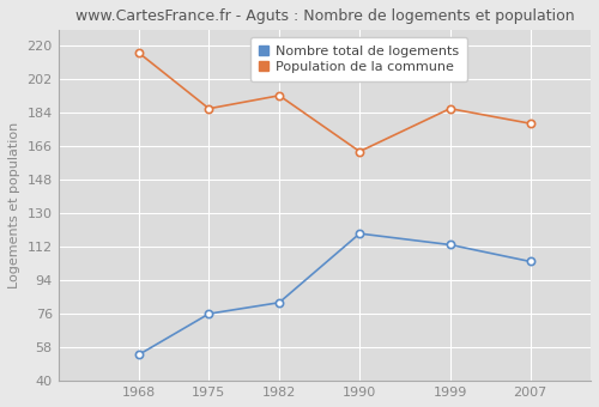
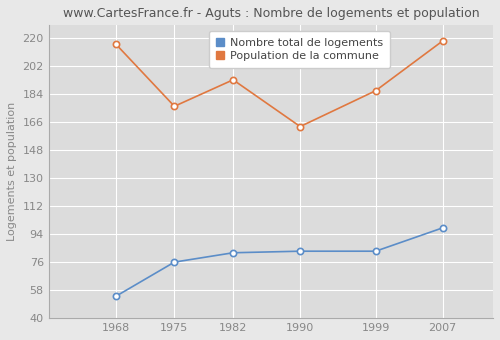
Population de la commune/1975: 186 -> 176
Nombre total de logements/1990: 119 -> 83
Nombre total de logements/1999: 113 -> 83
Nombre total de logements/2007: 104 -> 98
Population de la commune/2007: 178 -> 218
